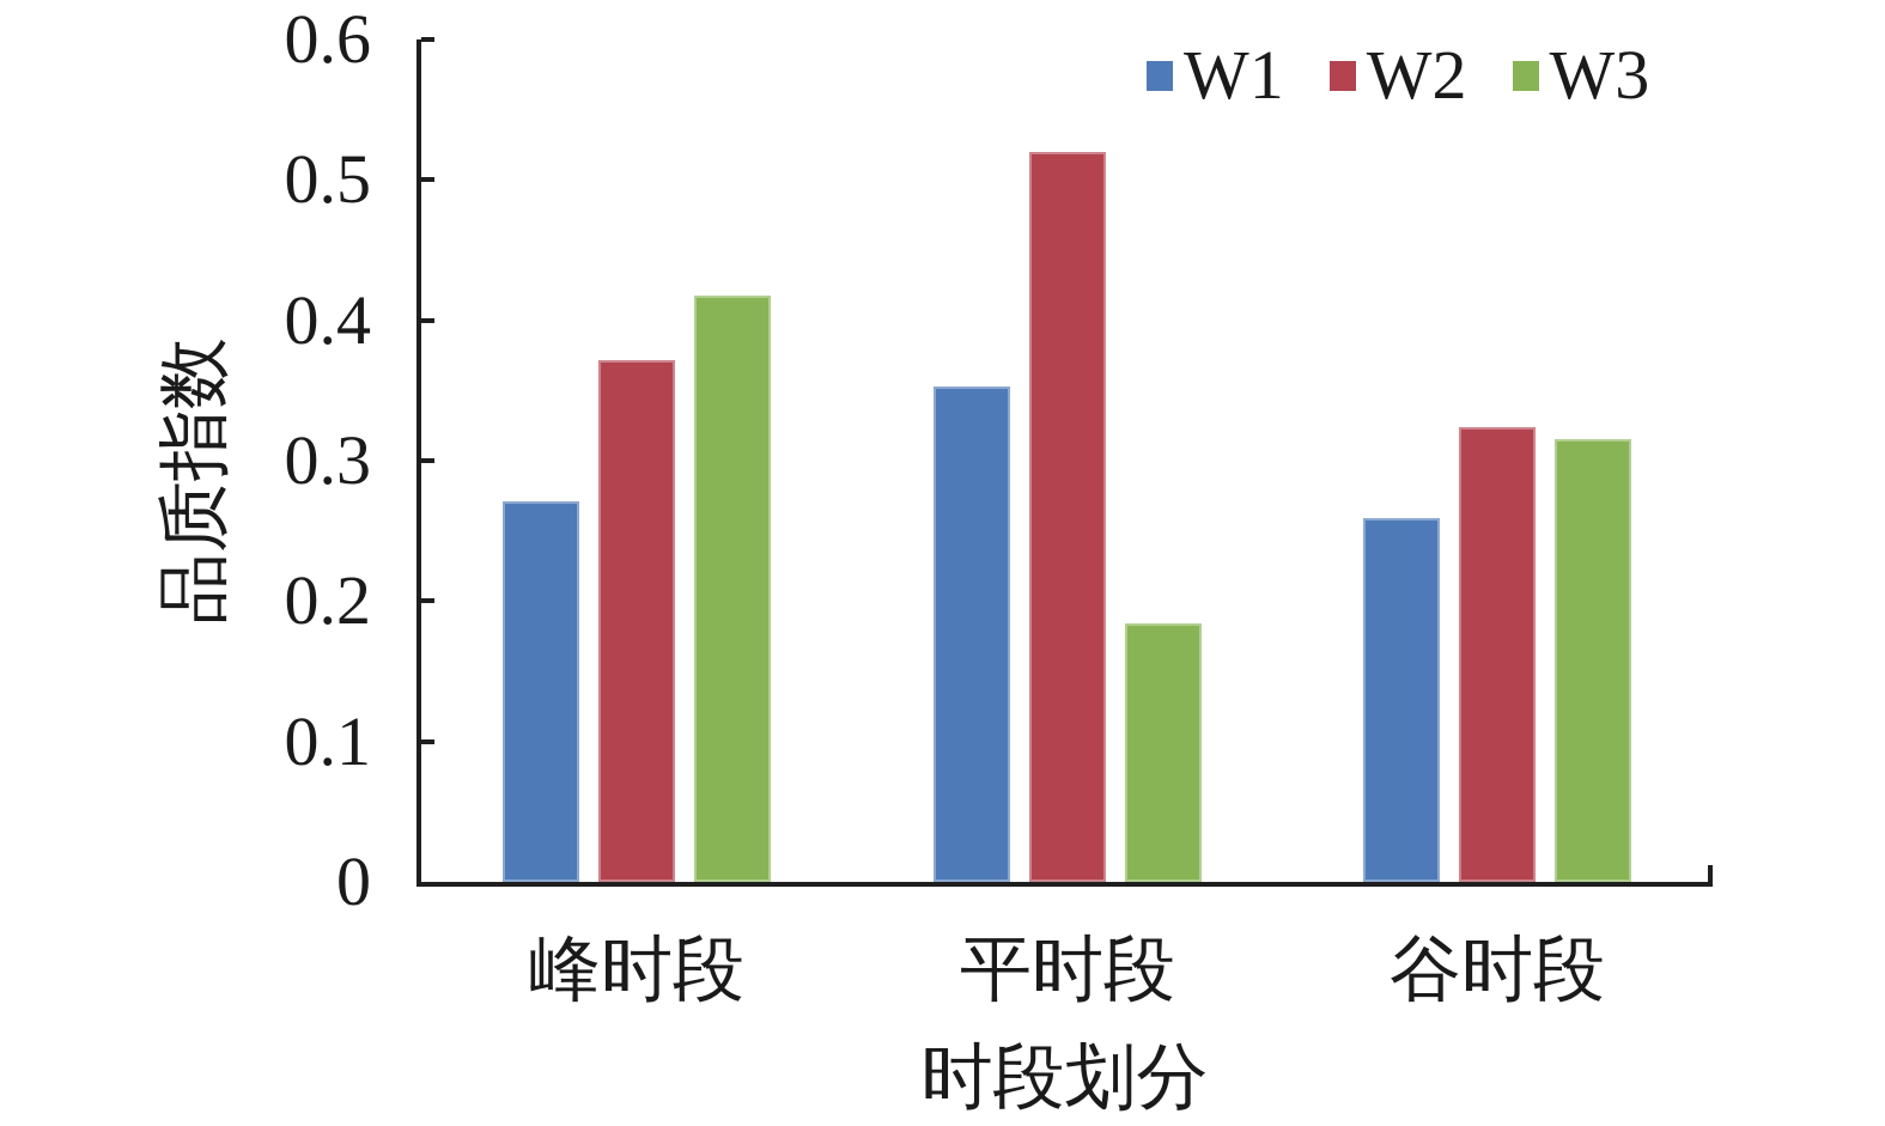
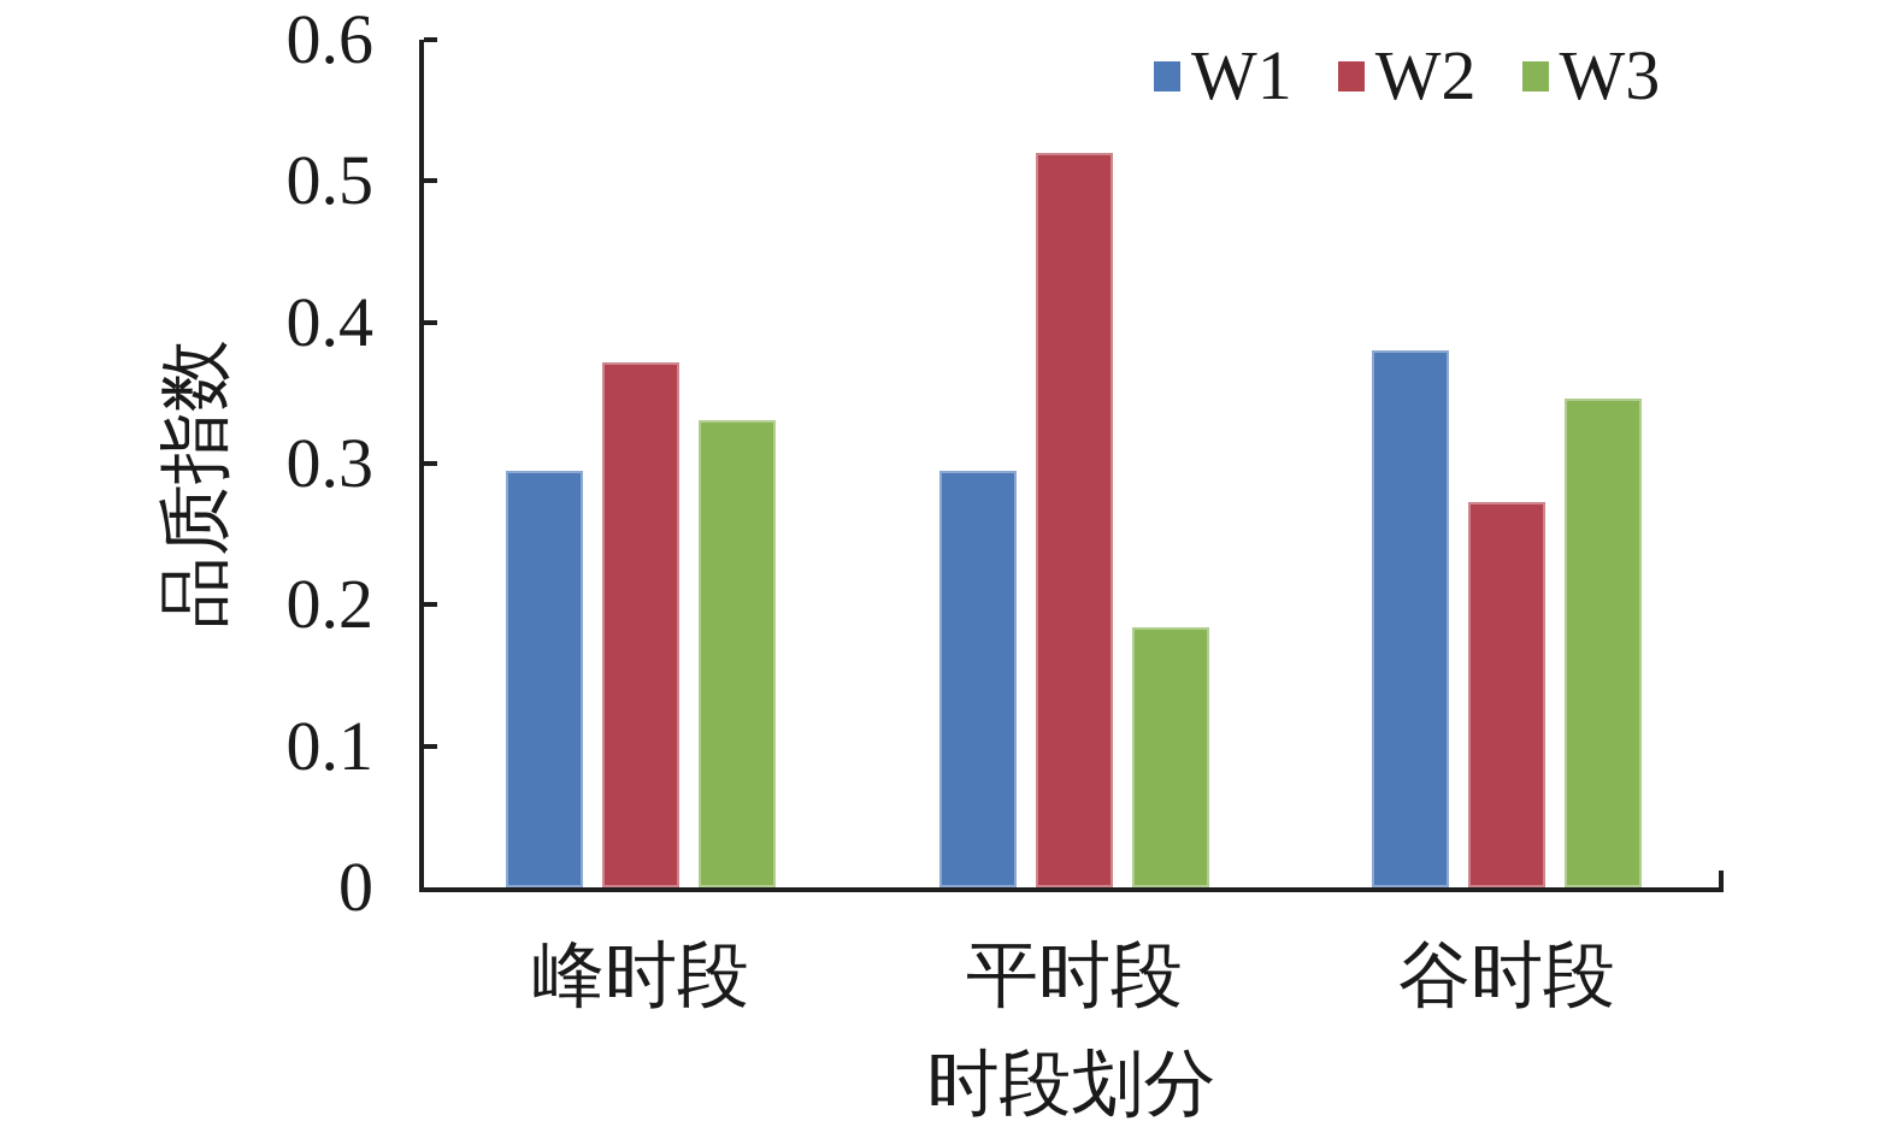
W1/峰时段: 0.271 -> 0.295
W3/峰时段: 0.418 -> 0.331
W1/平时段: 0.353 -> 0.295
W1/谷时段: 0.259 -> 0.380
W2/谷时段: 0.324 -> 0.273
W3/谷时段: 0.315 -> 0.346
